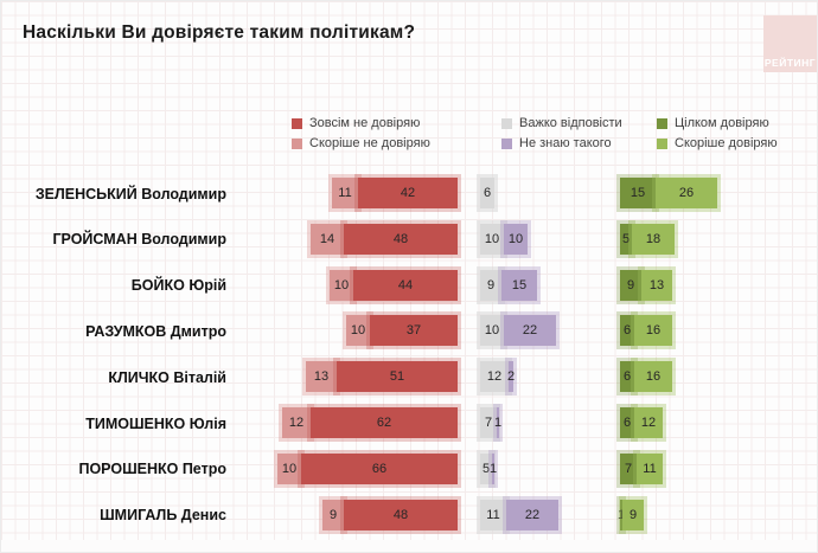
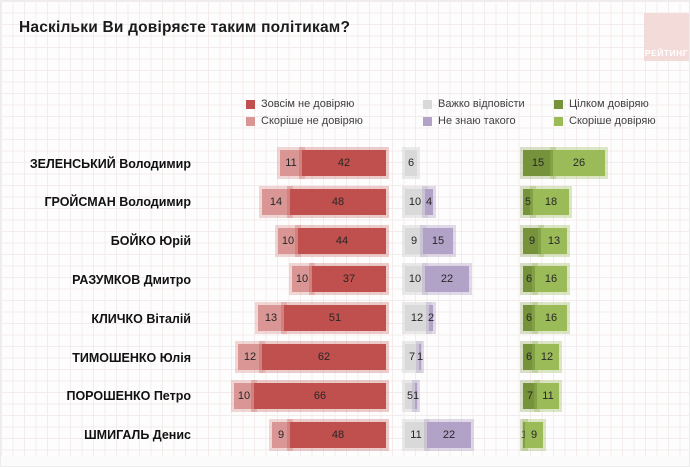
Не знаю такого/ГРОЙСМАН Володимир: 10 -> 4
